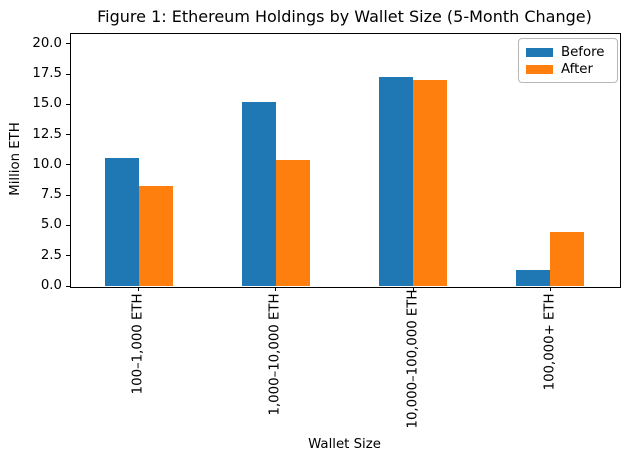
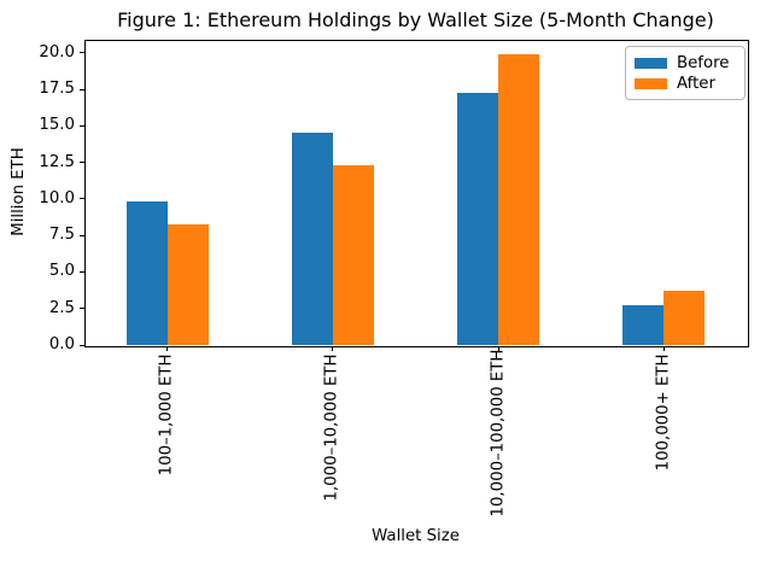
Before/100–1,000 ETH: 10.6 -> 9.8
Before/1,000–10,000 ETH: 15.2 -> 14.5
After/1,000–10,000 ETH: 10.4 -> 12.3
After/10,000–100,000 ETH: 17.0 -> 19.9
Before/100,000+ ETH: 1.3 -> 2.7
After/100,000+ ETH: 4.5 -> 3.7
